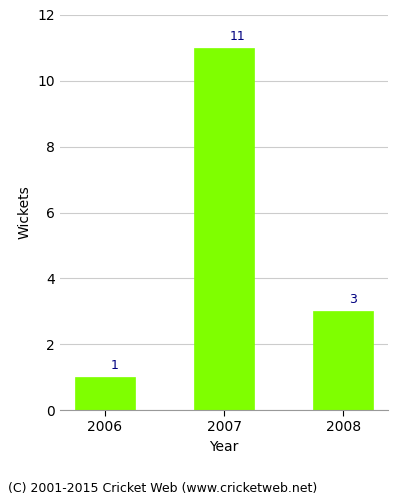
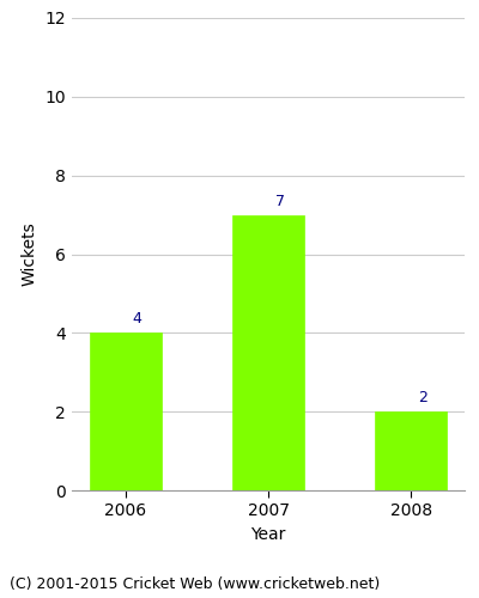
2006: 1 -> 4
2007: 11 -> 7
2008: 3 -> 2
